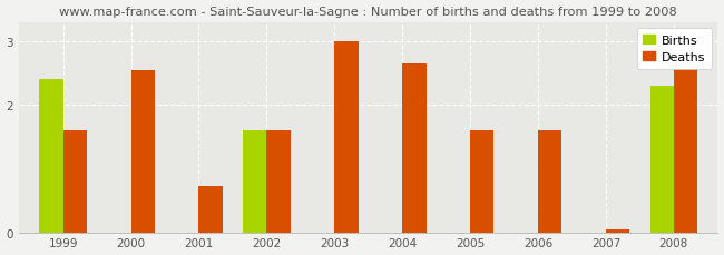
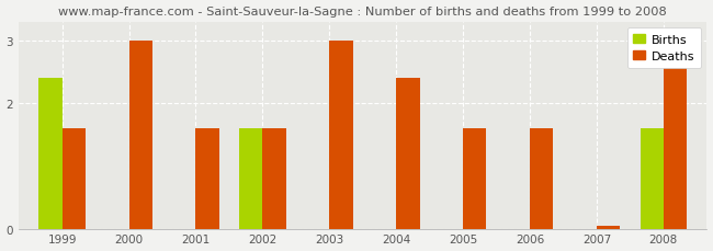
Deaths/2000: 2.54 -> 3.00
Deaths/2001: 0.72 -> 1.60
Deaths/2004: 2.64 -> 2.40
Births/2008: 2.3 -> 1.6
